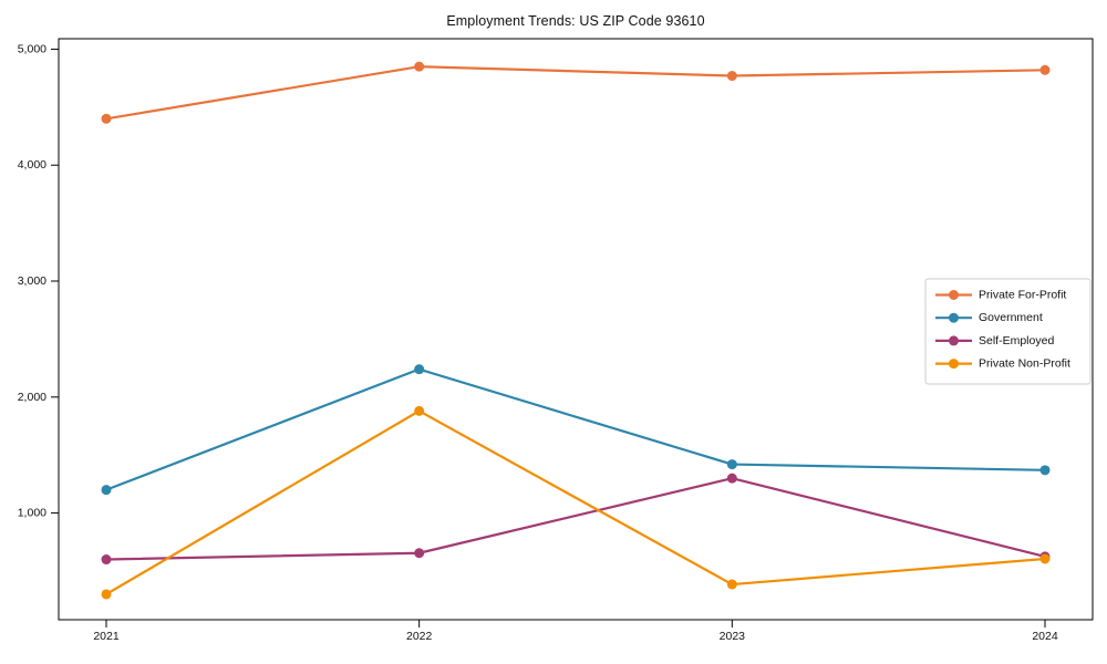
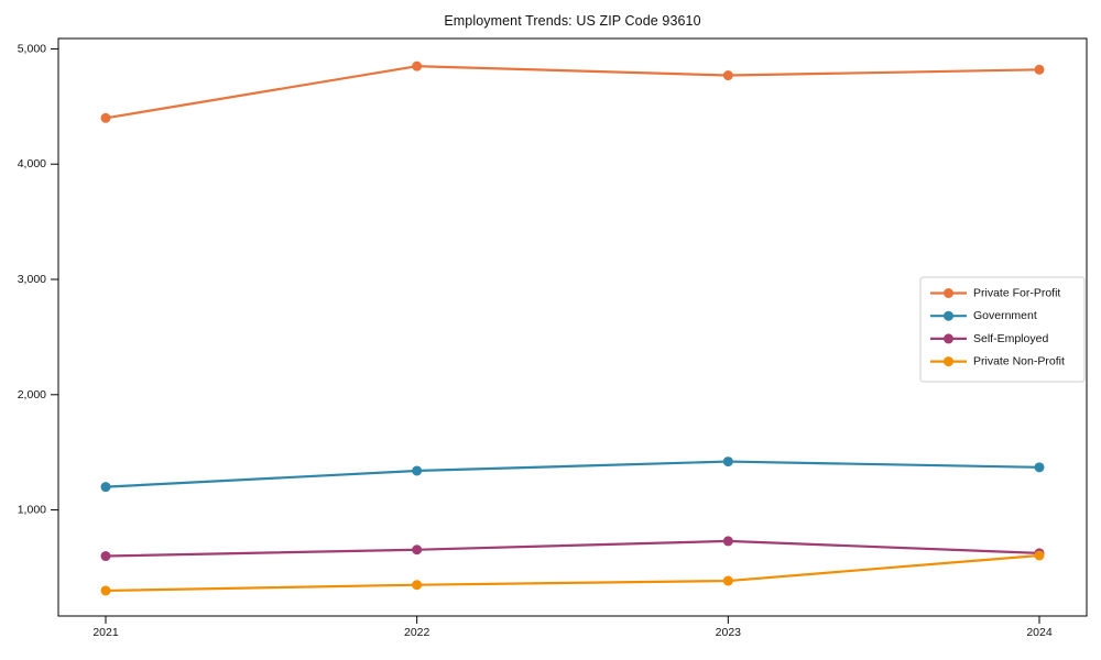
Government/2022: 2240 -> 1340
Private Non-Profit/2022: 1880 -> 350
Self-Employed/2023: 1300 -> 730
